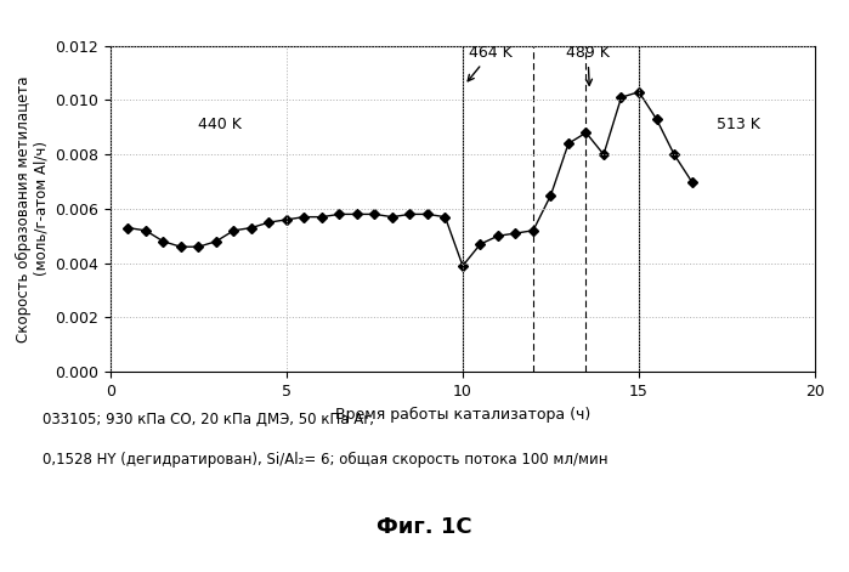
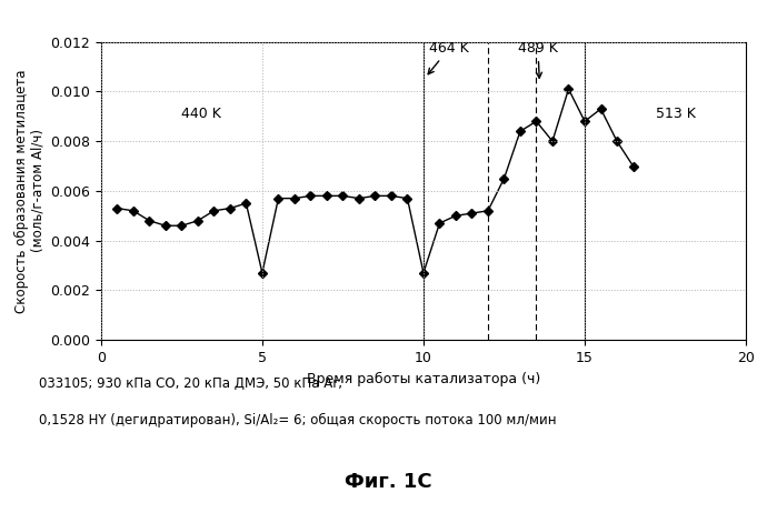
5: 0.0056 -> 0.0027
10: 0.0039 -> 0.0027
15: 0.0103 -> 0.0088
